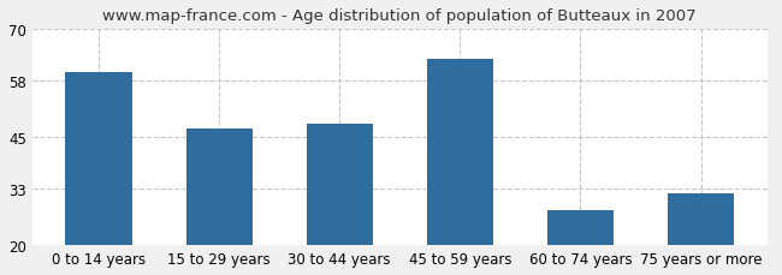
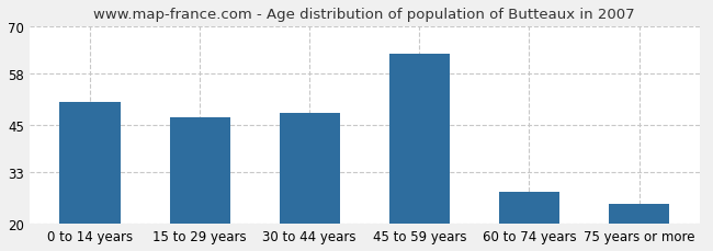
0 to 14 years: 60 -> 51
75 years or more: 32 -> 25
